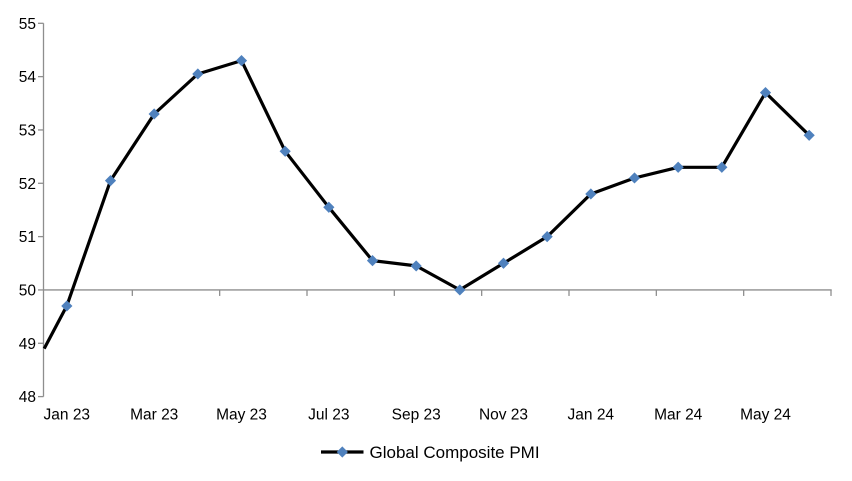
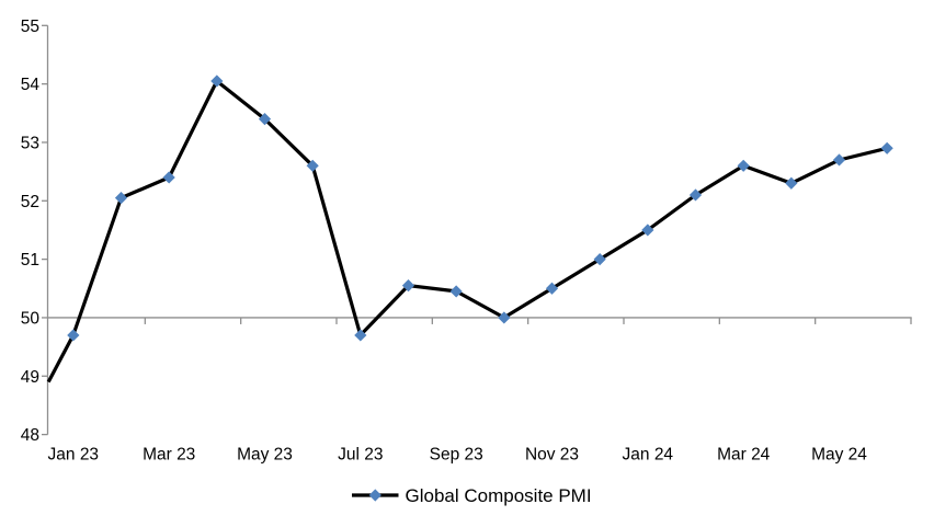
Mar 23: 53.3 -> 52.4
May 23: 54.3 -> 53.4
Jul 23: 51.5 -> 49.7
Jan 24: 51.8 -> 51.5
Mar 24: 52.3 -> 52.6
May 24: 53.7 -> 52.7
